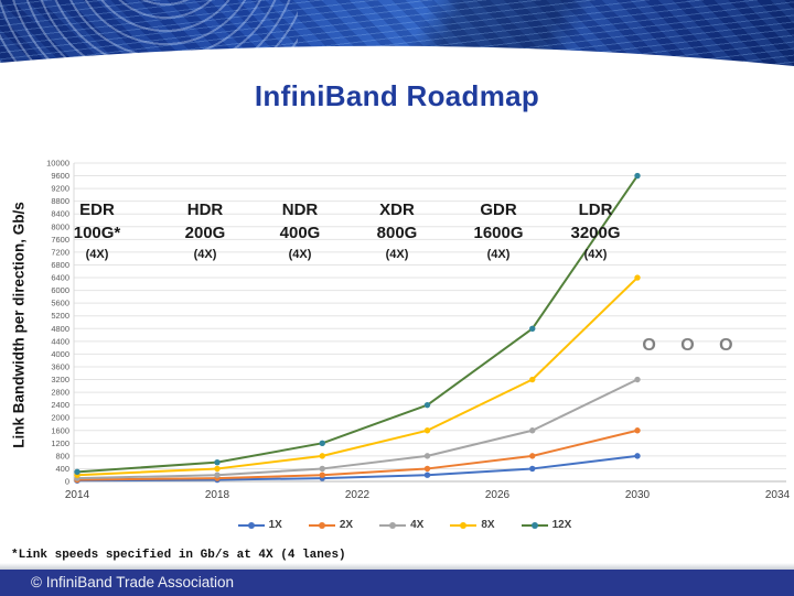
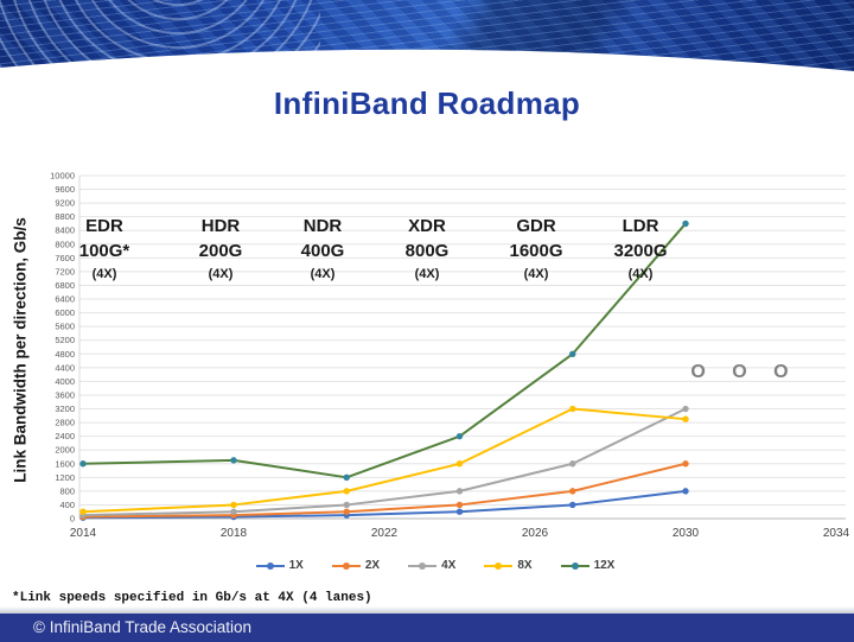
12X/2014: 300 -> 1600
12X/2018: 600 -> 1700
8X/2030: 6400 -> 2900
12X/2030: 9600 -> 8600
